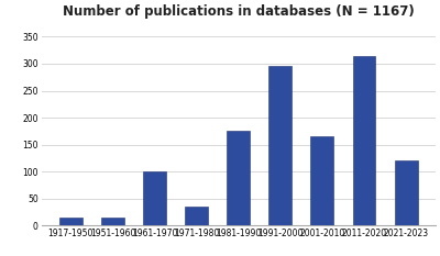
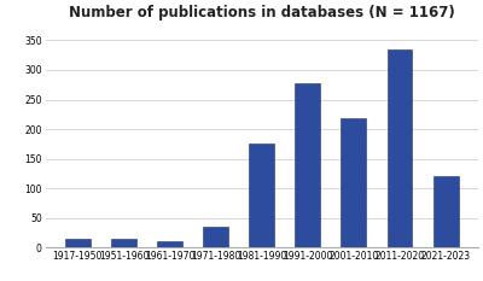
1961-1970: 100 -> 12
1991-2000: 295 -> 278
2001-2010: 165 -> 218
2011-2020: 315 -> 335
